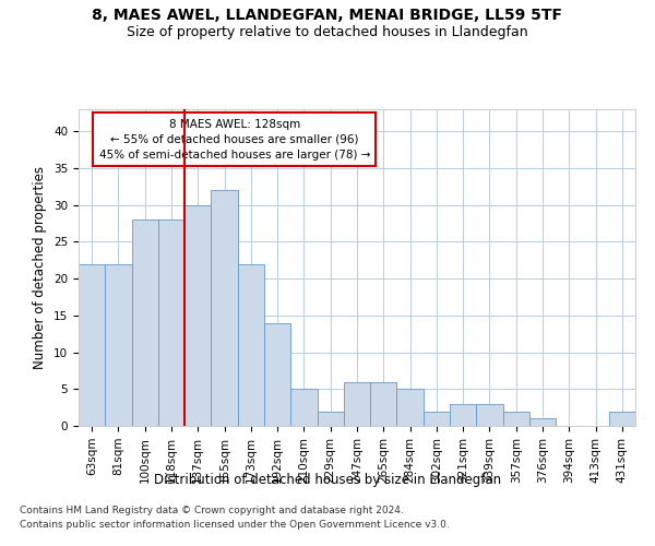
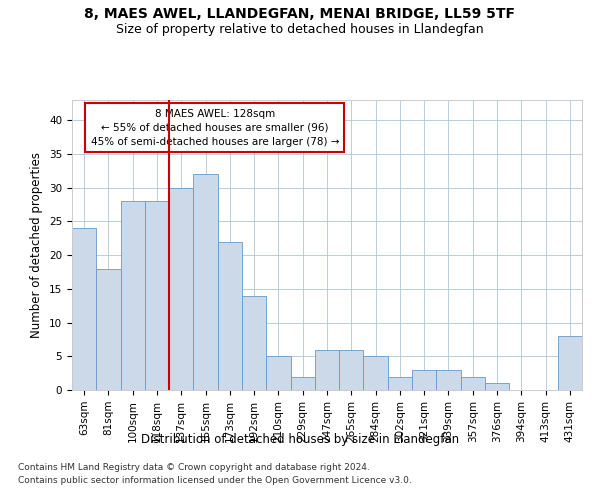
63sqm: 22 -> 24
81sqm: 22 -> 18
431sqm: 2 -> 8
